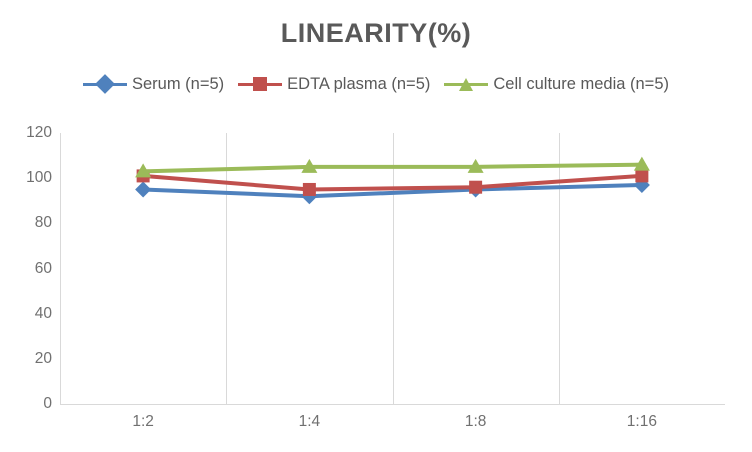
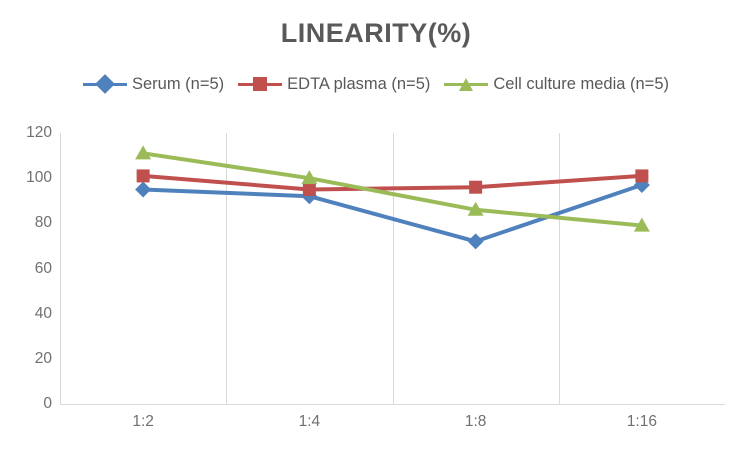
Cell culture media (n=5)/1:2: 103 -> 111
Cell culture media (n=5)/1:4: 105 -> 100
Serum (n=5)/1:8: 95 -> 72
Cell culture media (n=5)/1:8: 105 -> 86
Cell culture media (n=5)/1:16: 106 -> 79
